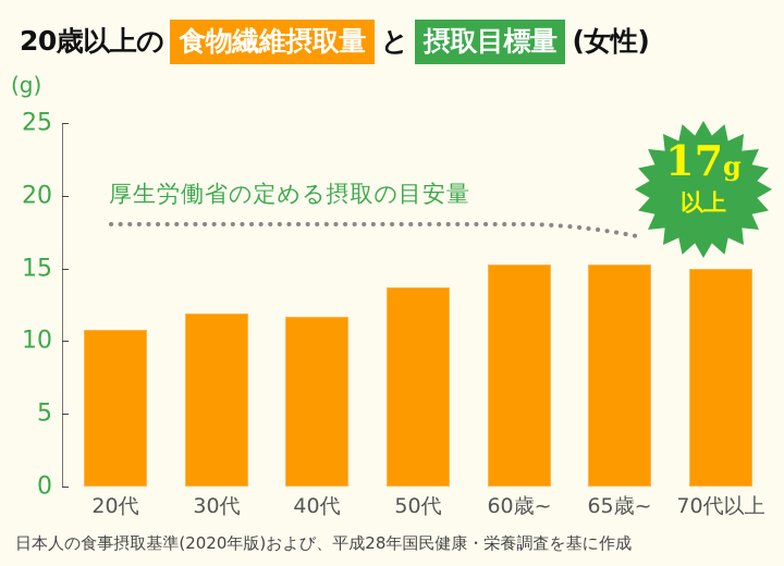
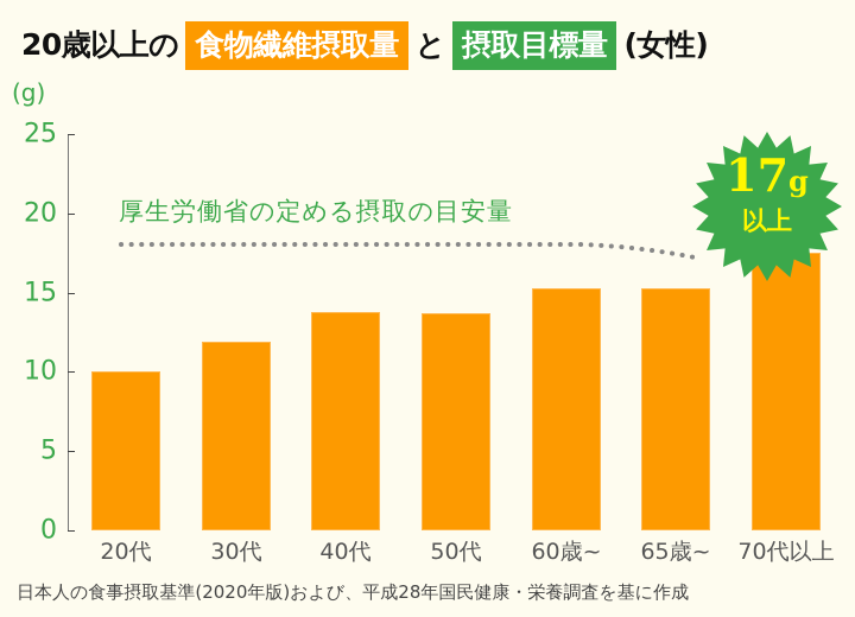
20代: 10.8 -> 10.0
40代: 11.7 -> 13.8
70代以上: 15.0 -> 17.5
